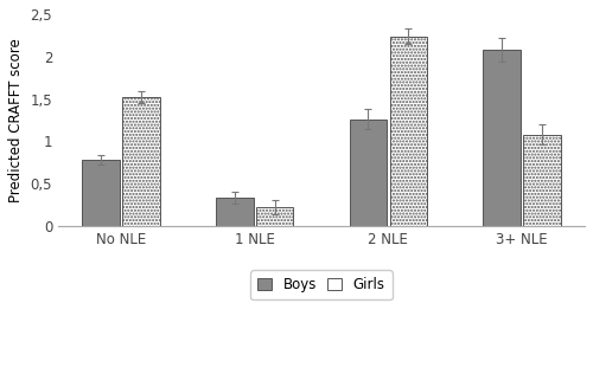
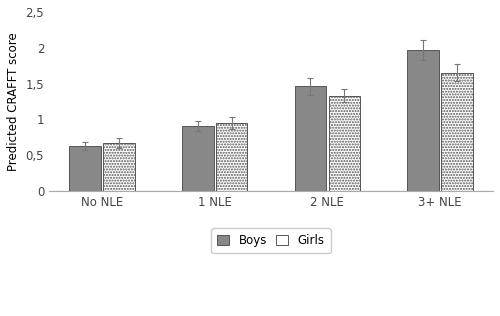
Boys/No NLE: 0,78 -> 0,63
Girls/No NLE: 1,52 -> 0,67
Boys/1 NLE: 0,34 -> 0,90
Girls/1 NLE: 0,22 -> 0,95
Boys/2 NLE: 1,26 -> 1,46
Girls/2 NLE: 2,24 -> 1,33
Boys/3+ NLE: 2,08 -> 1,97
Girls/3+ NLE: 1,08 -> 1,65
